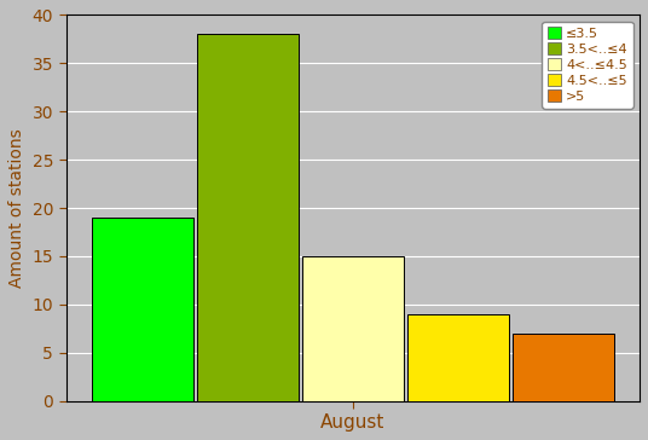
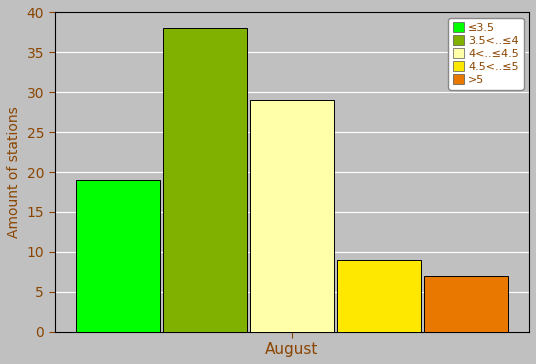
August: 15 -> 29
